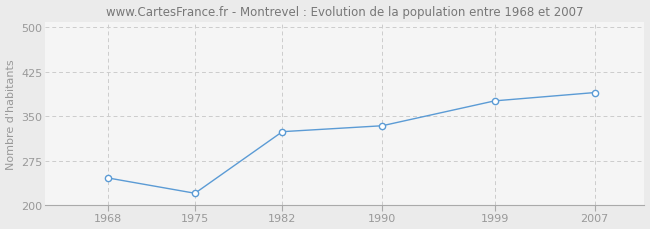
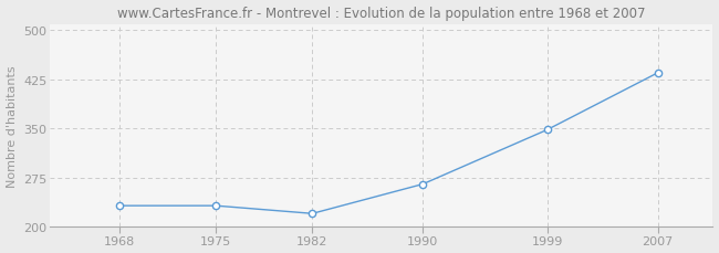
1968: 246 -> 232
1975: 220 -> 232
1982: 324 -> 220
1990: 334 -> 265
1999: 376 -> 348
2007: 390 -> 435
